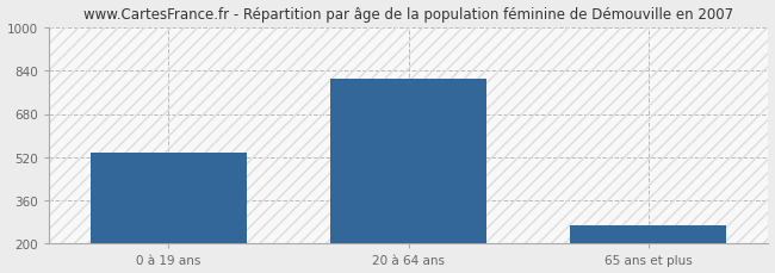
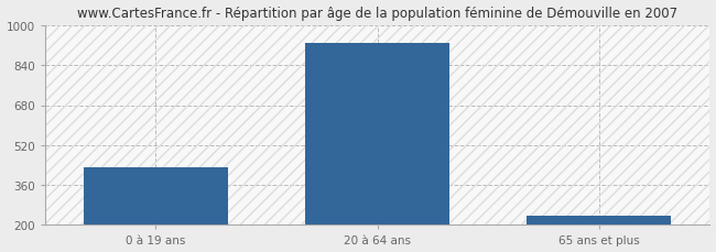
0 à 19 ans: 535 -> 430
20 à 64 ans: 810 -> 930
65 ans et plus: 270 -> 235
